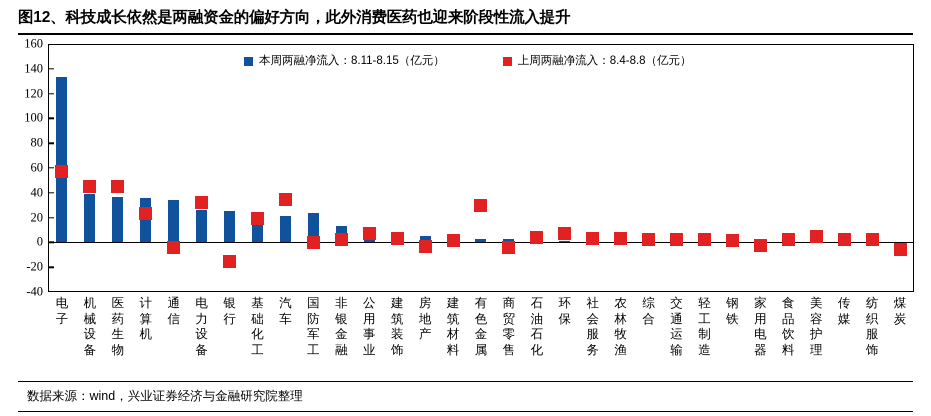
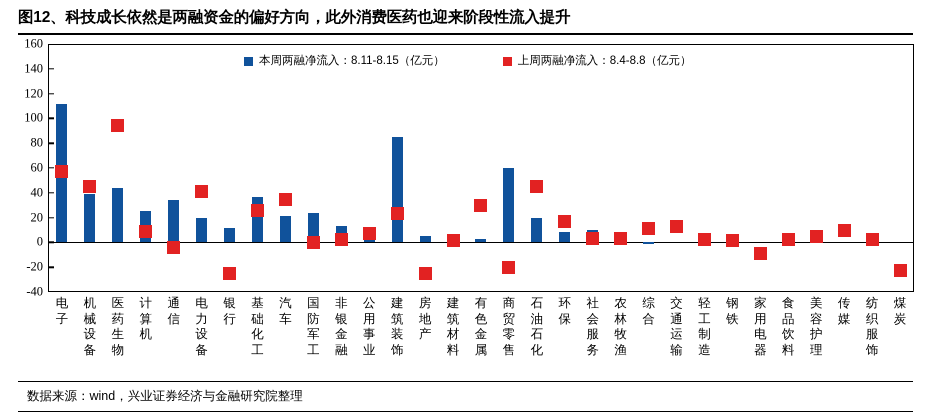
本周两融净流入：8.11-8.15（亿元）/电子: 133 -> 112
本周两融净流入：8.11-8.15（亿元）/医药生物: 37 -> 44
上周两融净流入：8.4-8.8（亿元）/医药生物: 45 -> 94
本周两融净流入：8.11-8.15（亿元）/计算机: 36 -> 25
上周两融净流入：8.4-8.8（亿元）/计算机: 23 -> 9
本周两融净流入：8.11-8.15（亿元）/电力设备: 26 -> 20
上周两融净流入：8.4-8.8（亿元）/电力设备: 32 -> 41
本周两融净流入：8.11-8.15（亿元）/银行: 25 -> 12
上周两融净流入：8.4-8.8（亿元）/银行: -15 -> -25
本周两融净流入：8.11-8.15（亿元）/基础化工: 22 -> 37
上周两融净流入：8.4-8.8（亿元）/基础化工: 19 -> 26
本周两融净流入：8.11-8.15（亿元）/建筑装饰: 8 -> 85
上周两融净流入：8.4-8.8（亿元）/建筑装饰: 4 -> 23
上周两融净流入：8.4-8.8（亿元）/房地产: -4 -> -25
本周两融净流入：8.11-8.15（亿元）/商贸零售: 2 -> 60
上周两融净流入：8.4-8.8（亿元）/商贸零售: -4 -> -20
本周两融净流入：8.11-8.15（亿元）/石油石化: 2 -> 20
上周两融净流入：8.4-8.8（亿元）/石油石化: 4 -> 45
本周两融净流入：8.11-8.15（亿元）/环保: 2 -> 8
上周两融净流入：8.4-8.8（亿元）/环保: 7 -> 17
本周两融净流入：8.11-8.15（亿元）/社会服务: 1 -> 10
上周两融净流入：8.4-8.8（亿元）/综合: 2 -> 11
上周两融净流入：8.4-8.8（亿元）/交通运输: 2 -> 13
上周两融净流入：8.4-8.8（亿元）/家用电器: -2 -> -9
上周两融净流入：8.4-8.8（亿元）/传媒: 2 -> 10
上周两融净流入：8.4-8.8（亿元）/煤炭: -6 -> -23
